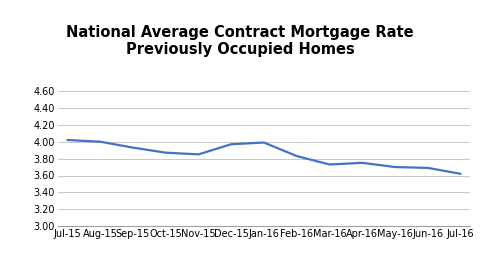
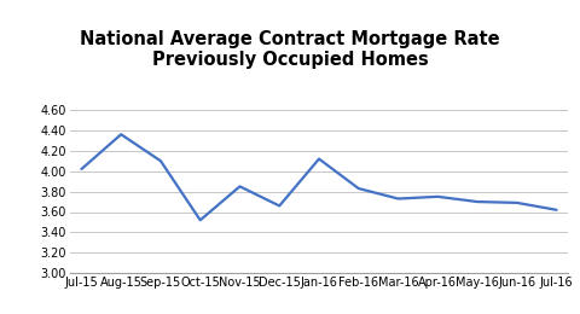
Aug-15: 4.00 -> 4.36
Sep-15: 3.93 -> 4.10
Oct-15: 3.87 -> 3.52
Dec-15: 3.97 -> 3.66
Jan-16: 3.99 -> 4.12
